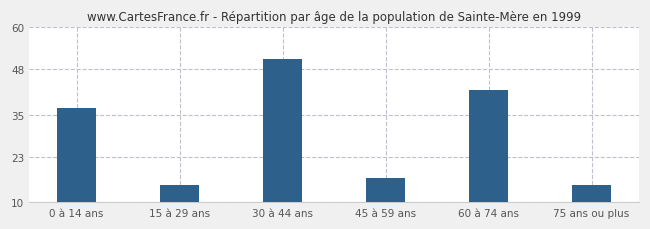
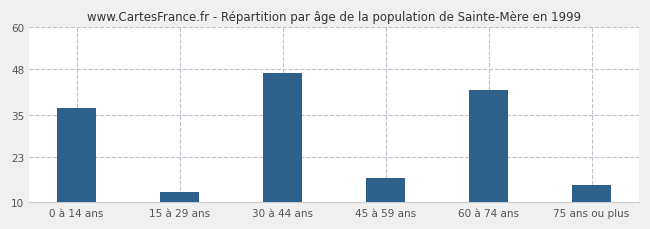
15 à 29 ans: 15 -> 13
30 à 44 ans: 51 -> 47
